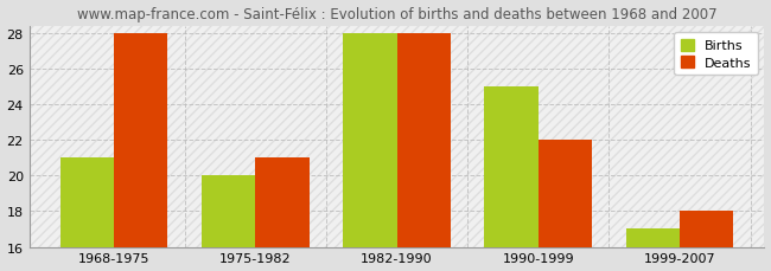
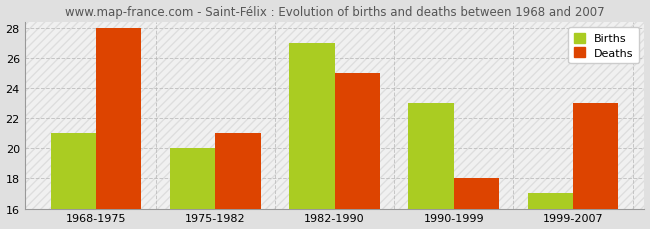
Births/1982-1990: 28 -> 27
Deaths/1982-1990: 28 -> 25
Births/1990-1999: 25 -> 23
Deaths/1990-1999: 22 -> 18
Deaths/1999-2007: 18 -> 23
